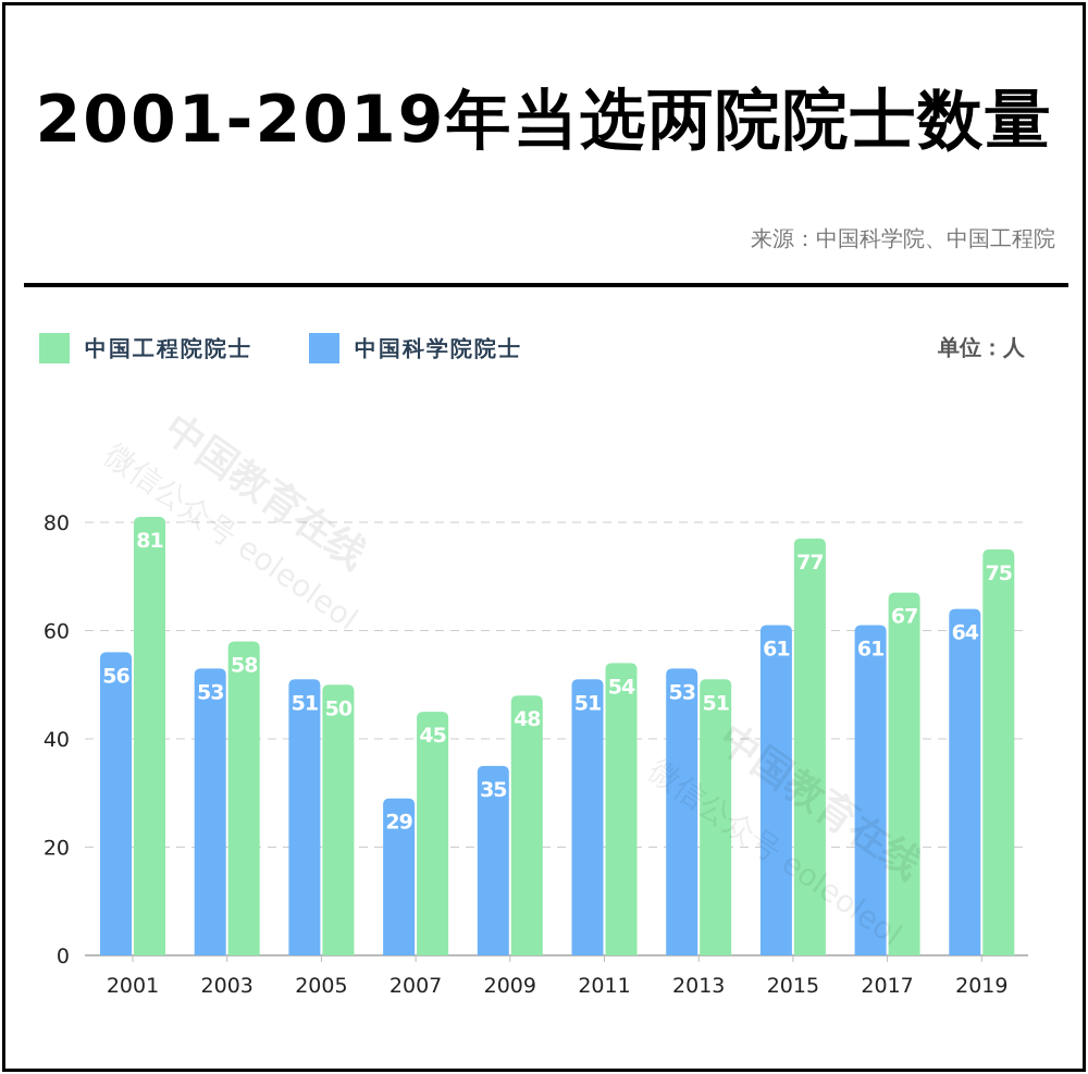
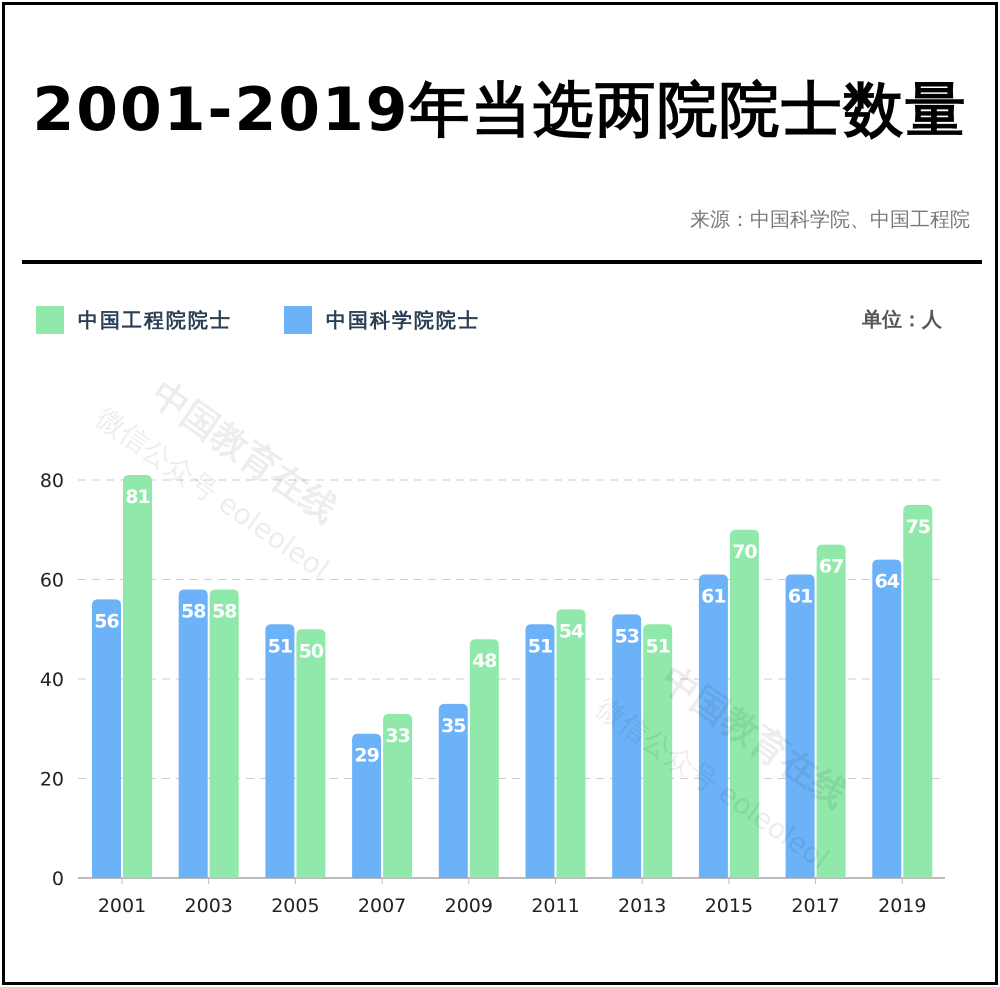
中国科学院院士/2003: 53 -> 58
中国工程院院士/2007: 45 -> 33
中国工程院院士/2015: 77 -> 70
